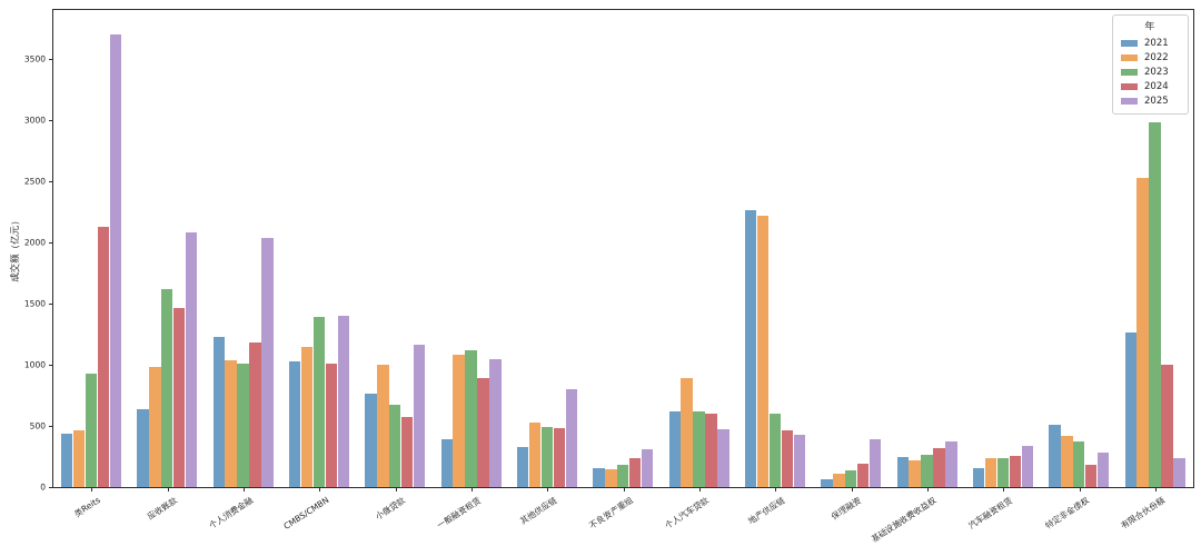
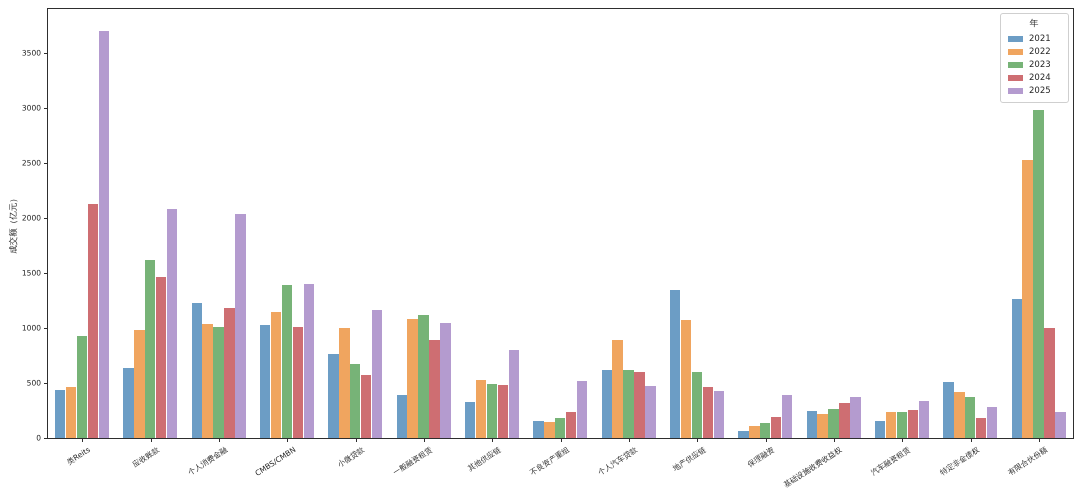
2025/不良资产重组: 310 -> 520
2021/地产供应链: 2260 -> 1350
2022/地产供应链: 2220 -> 1070
